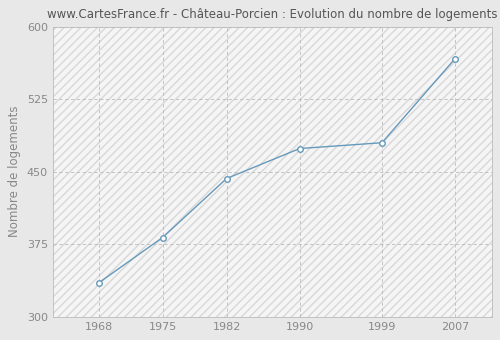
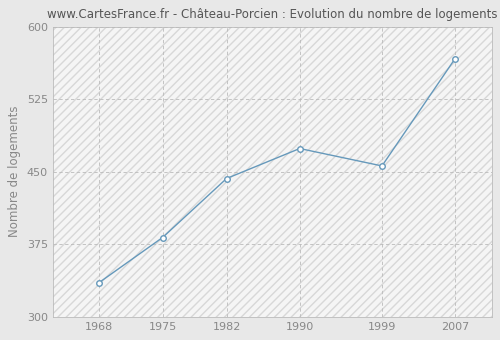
1999: 480 -> 456
